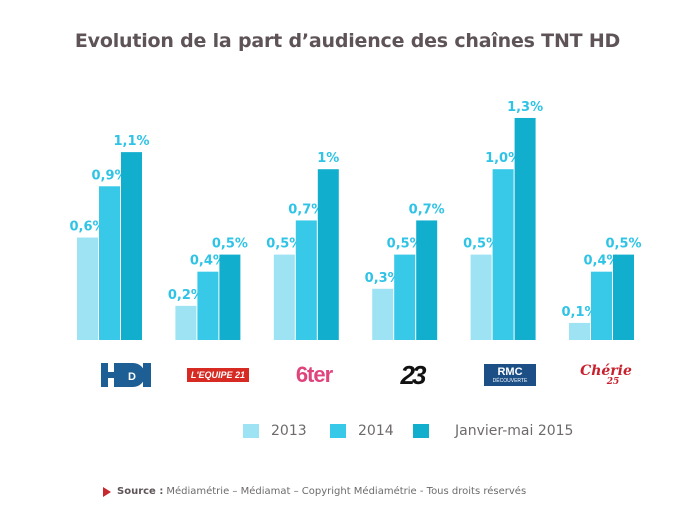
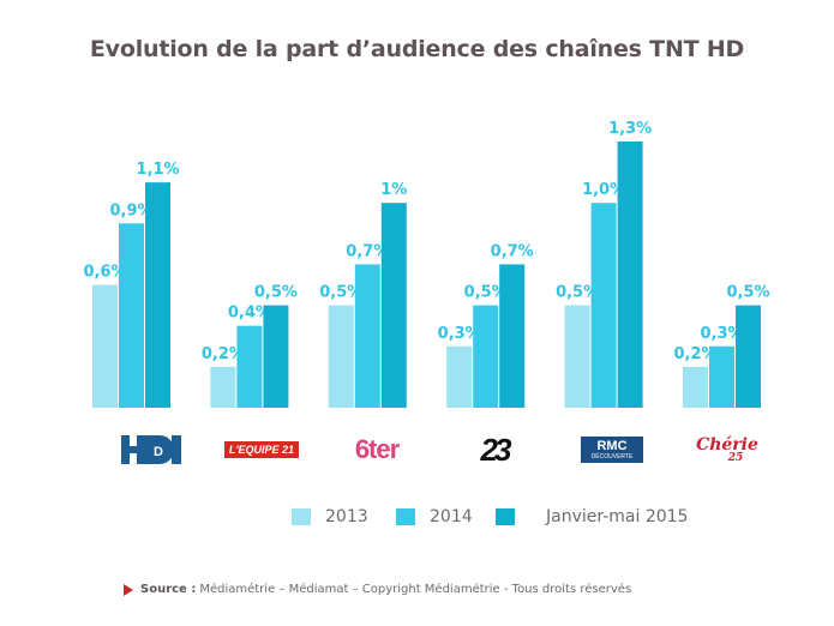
2013/Chérie 25: 0,1% -> 0,2%
2014/Chérie 25: 0,4% -> 0,3%
